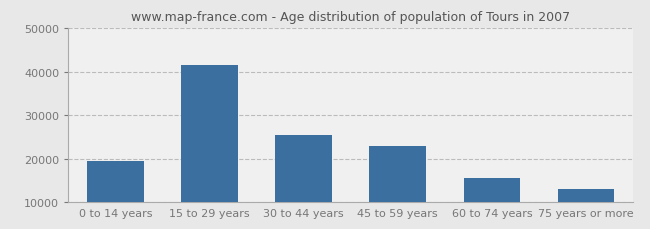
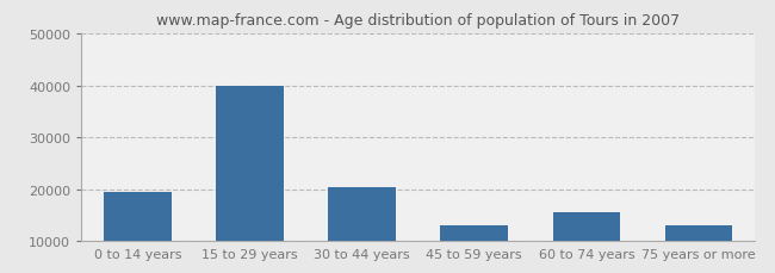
15 to 29 years: 41500 -> 40000
30 to 44 years: 25400 -> 20500
45 to 59 years: 23000 -> 13000
